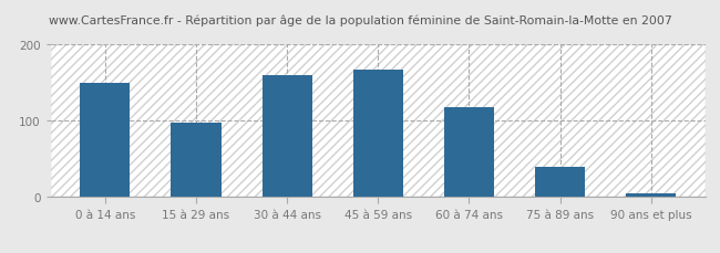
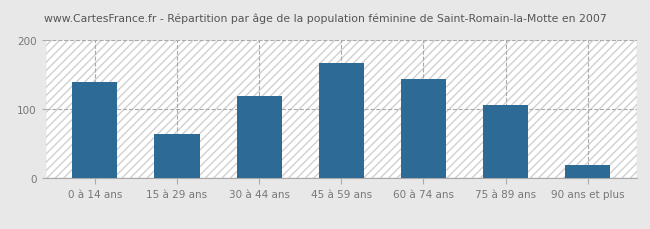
0 à 14 ans: 150 -> 140
15 à 29 ans: 97 -> 64
30 à 44 ans: 160 -> 120
60 à 74 ans: 118 -> 144
75 à 89 ans: 40 -> 106
90 ans et plus: 5 -> 20
